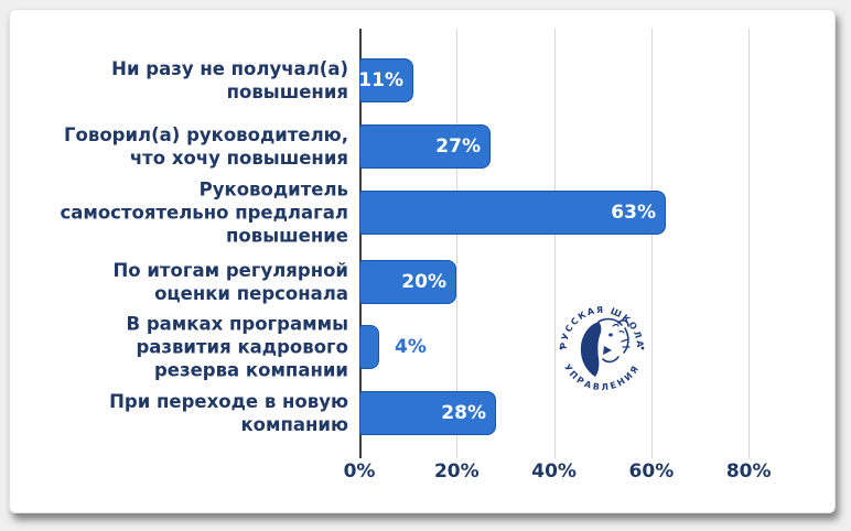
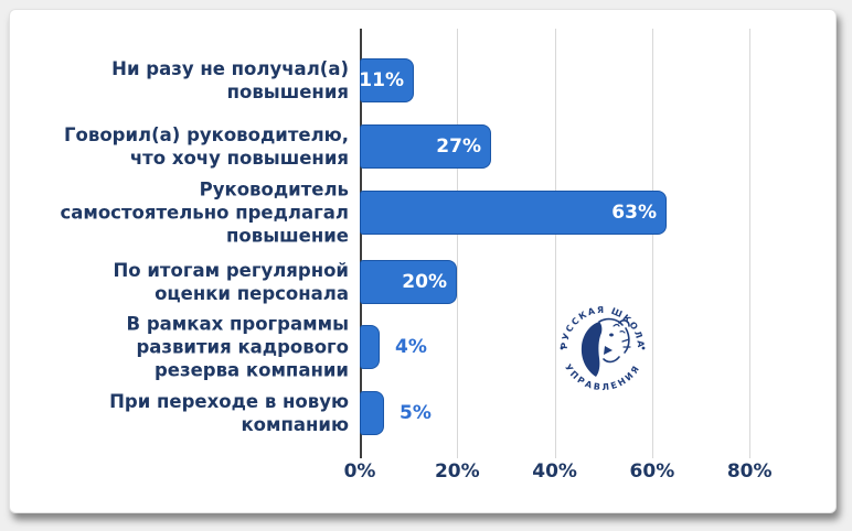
При переходе в новую компанию: 28% -> 5%
